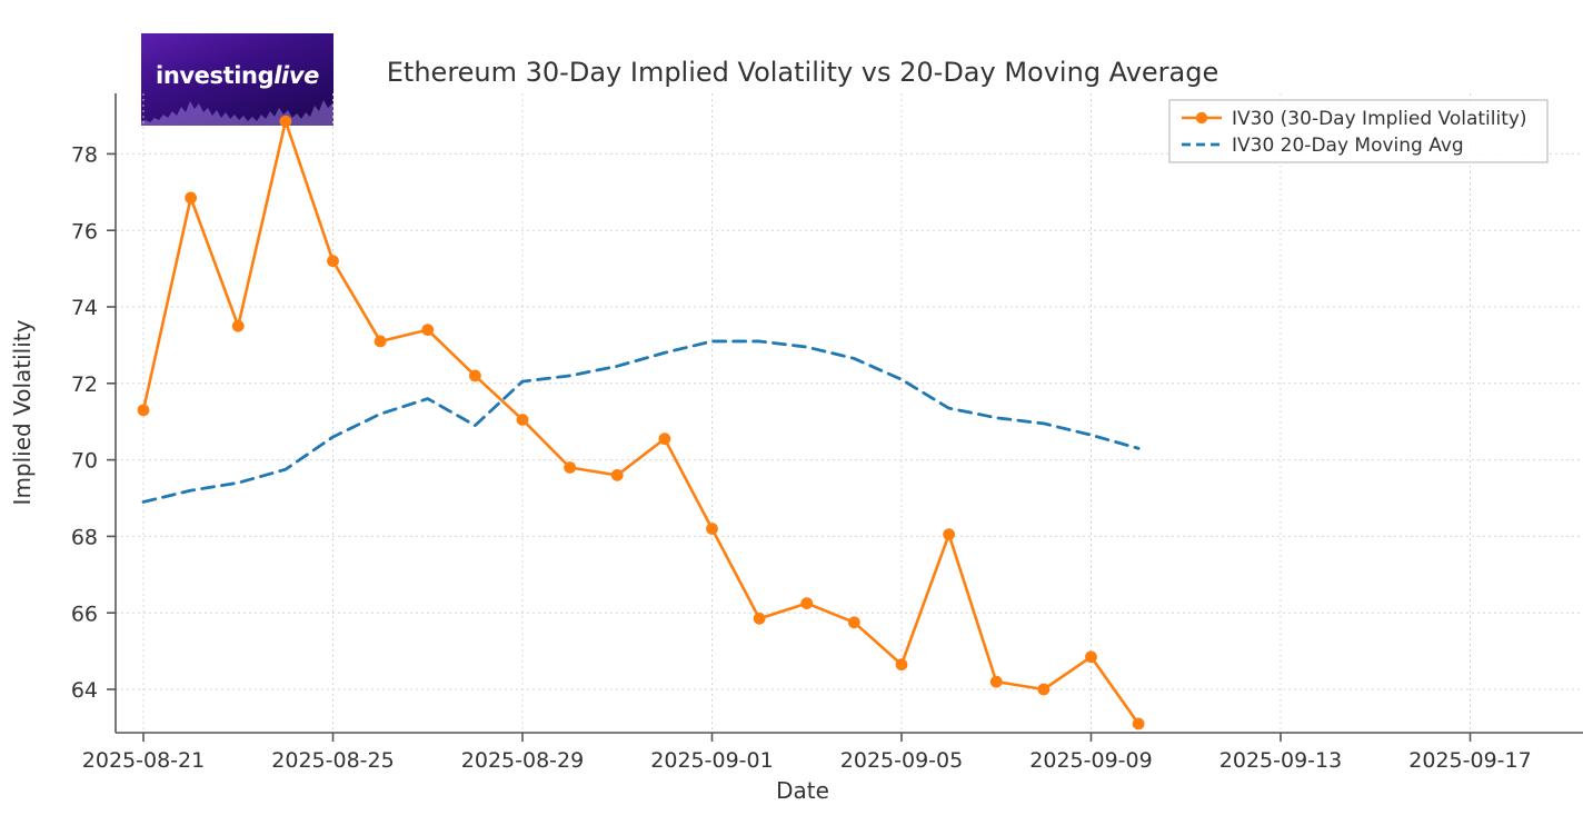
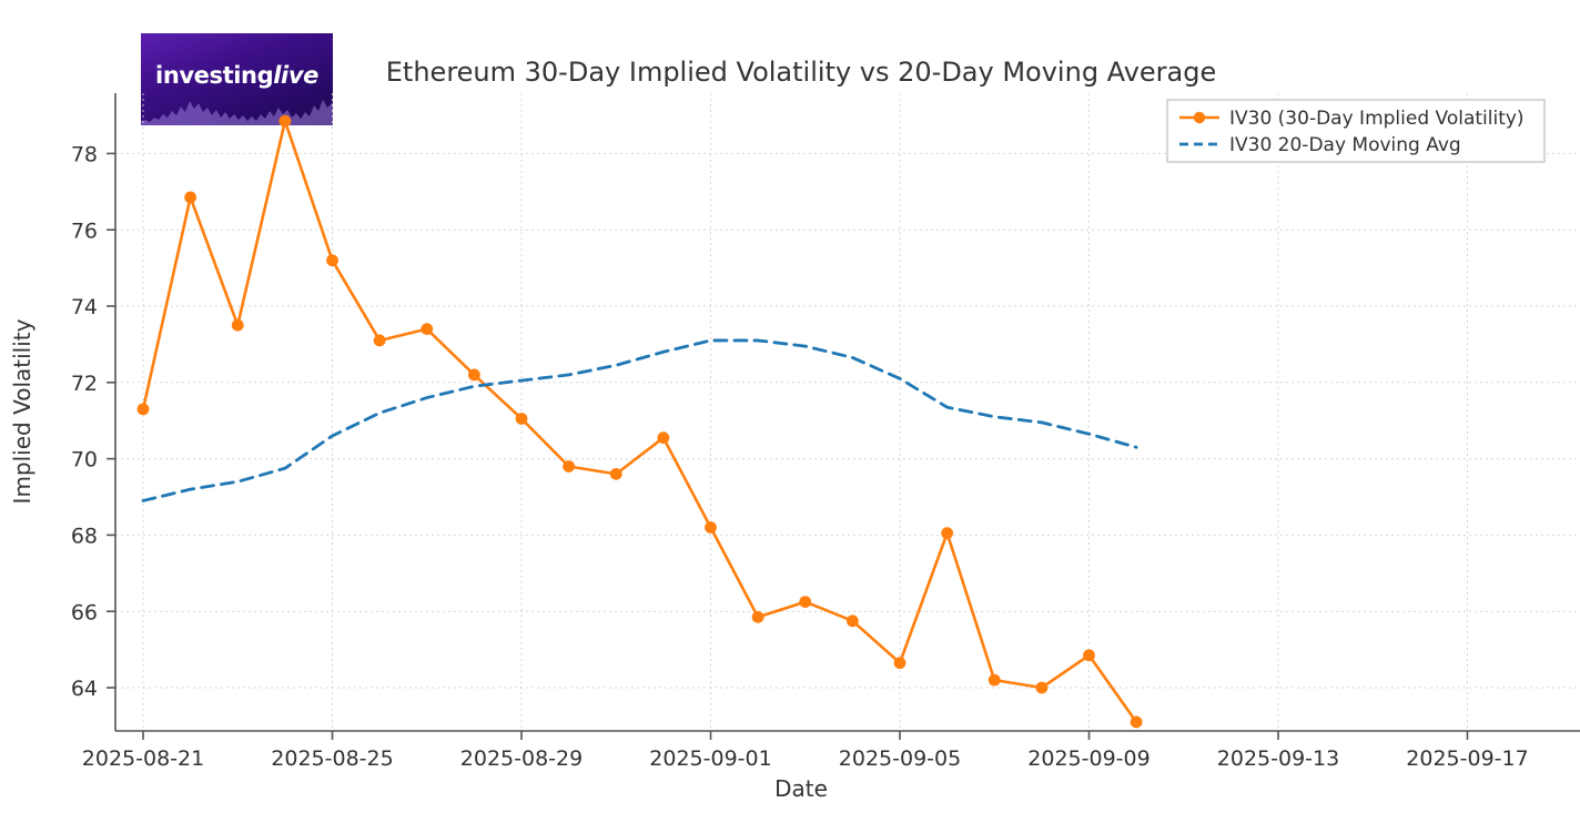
IV30 20-Day Moving Avg/2025-08-29: 70.9 -> 71.9
